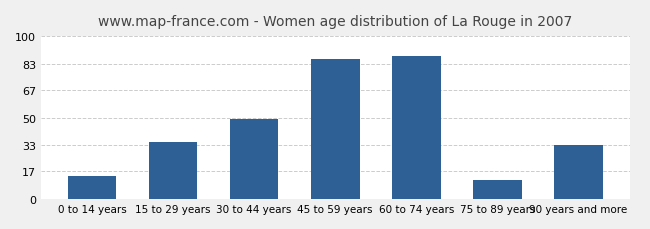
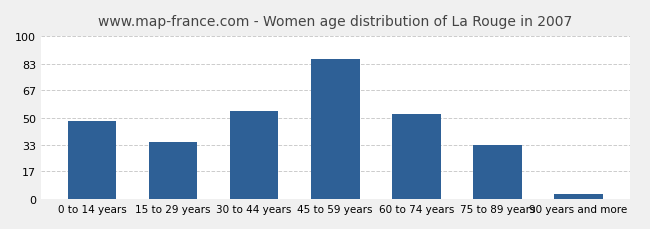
0 to 14 years: 14 -> 48
30 to 44 years: 49 -> 54
60 to 74 years: 88 -> 52
75 to 89 years: 12 -> 33
90 years and more: 33 -> 3
